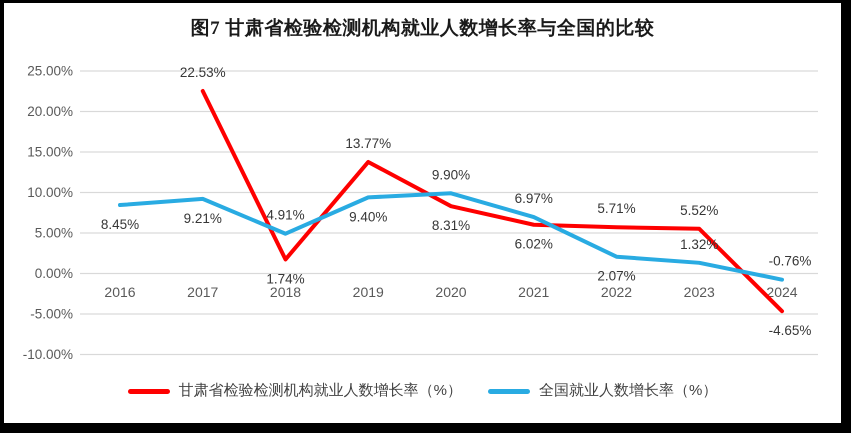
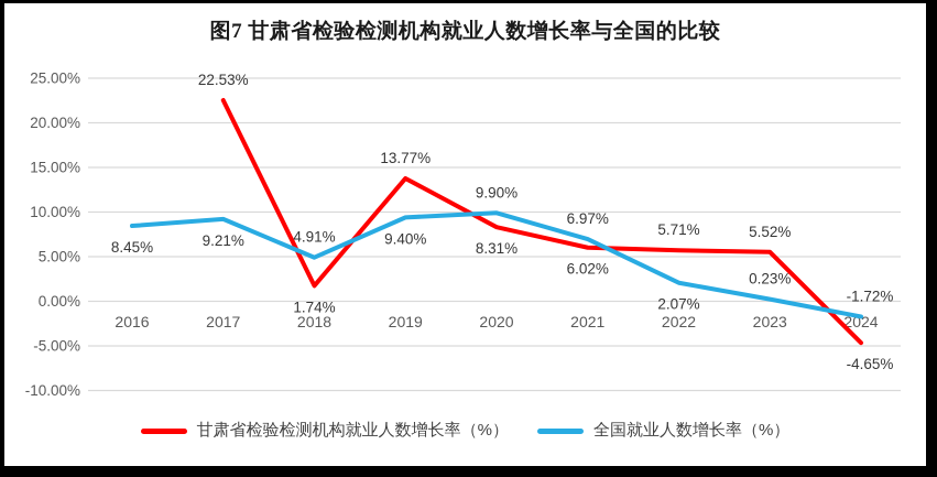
全国就业人数增长率（%）/2023: 1.32% -> 0.23%
全国就业人数增长率（%）/2024: -0.76% -> -1.72%
